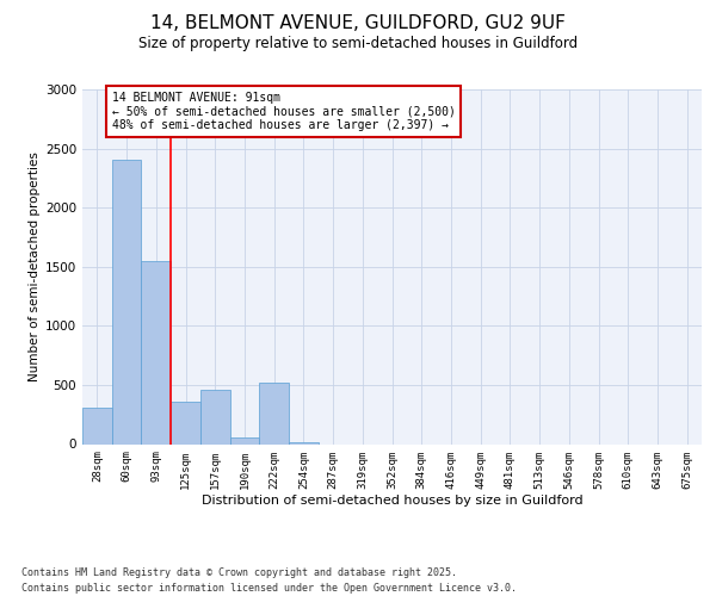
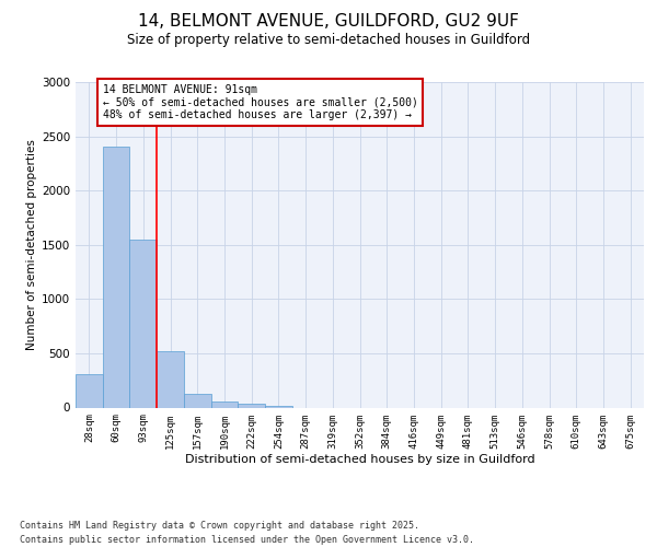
125sqm: 360 -> 520
157sqm: 460 -> 130
222sqm: 520 -> 40
